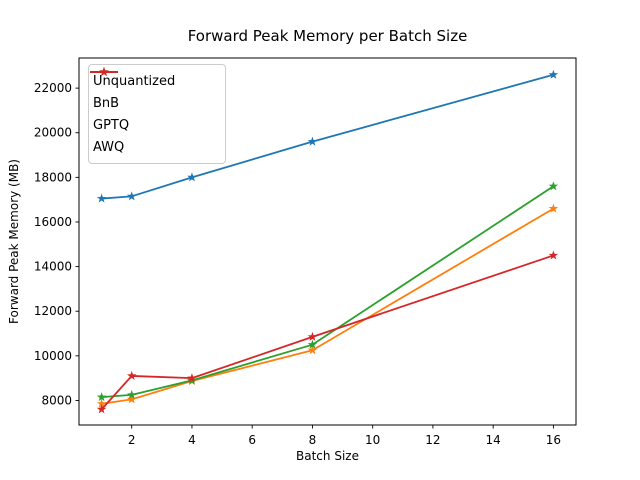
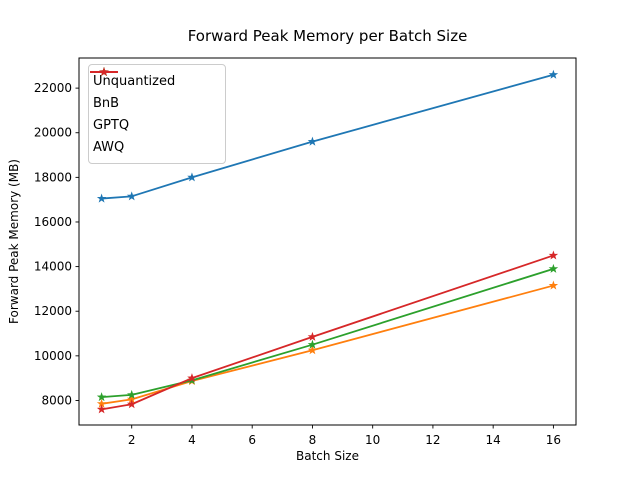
AWQ/2: 9100 -> 7800
BnB/16: 16600 -> 13200
GPTQ/16: 17600 -> 13900
